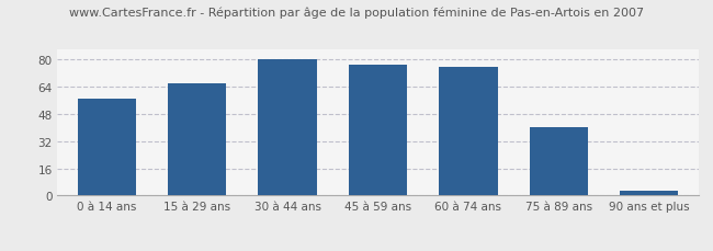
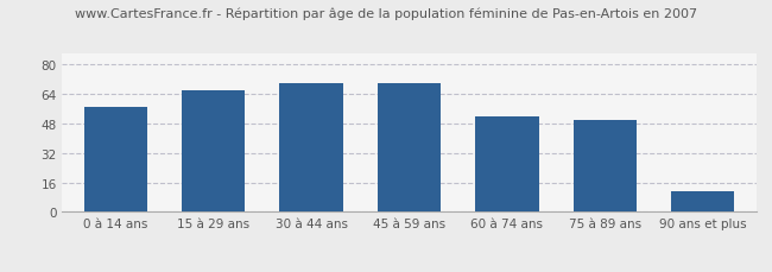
30 à 44 ans: 80 -> 70
45 à 59 ans: 77 -> 70
60 à 74 ans: 76 -> 52
75 à 89 ans: 40 -> 50
90 ans et plus: 3 -> 11
